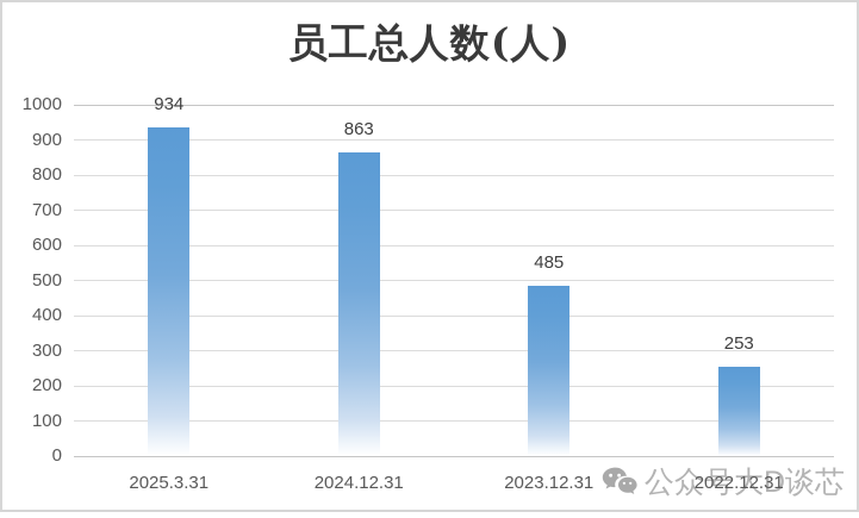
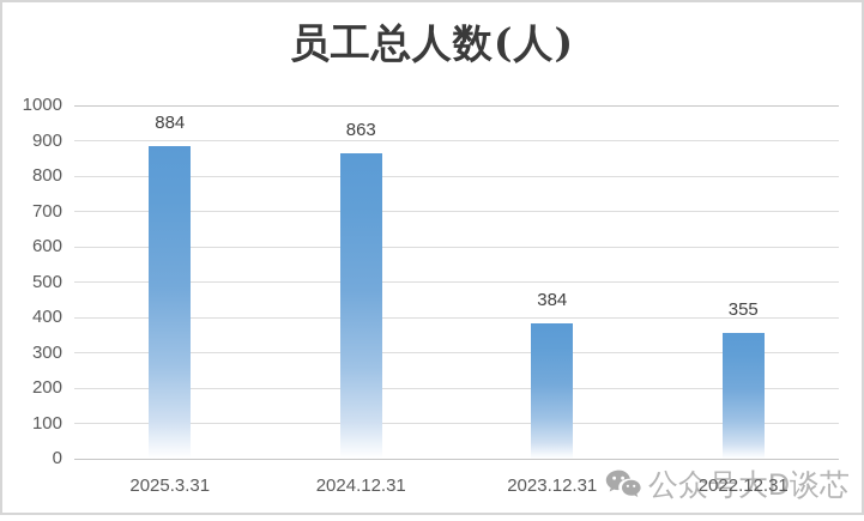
2025.3.31: 934 -> 884
2023.12.31: 485 -> 384
2022.12.31: 253 -> 355
